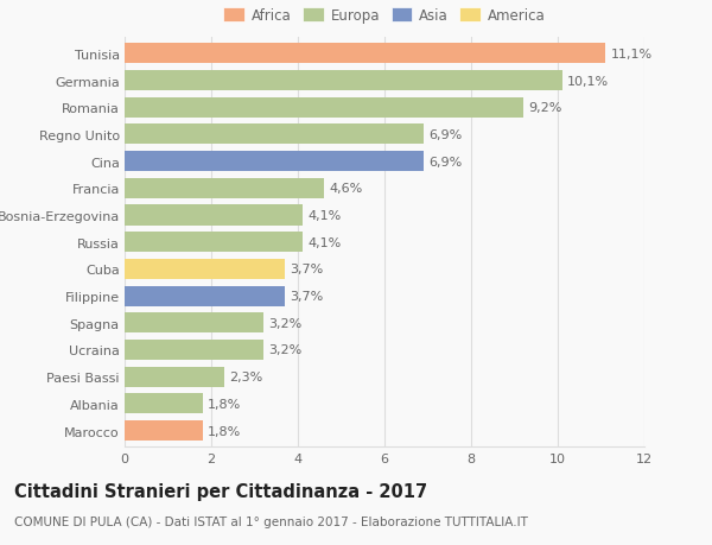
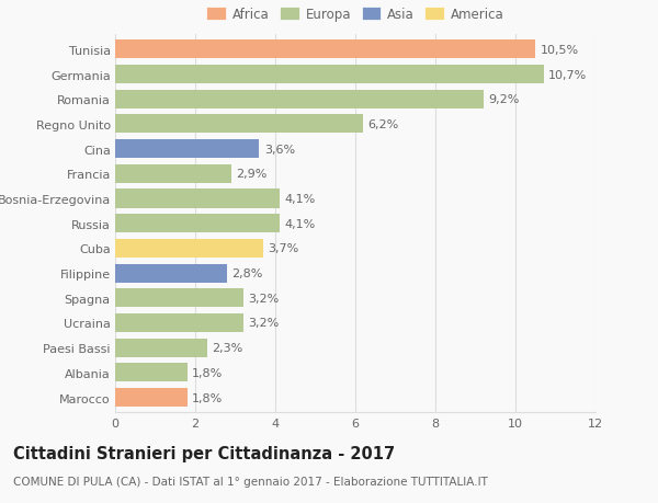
Tunisia: 11,1% -> 10,5%
Germania: 10,1% -> 10,7%
Regno Unito: 6,9% -> 6,2%
Cina: 6,9% -> 3,6%
Francia: 4,6% -> 2,9%
Filippine: 3,7% -> 2,8%
